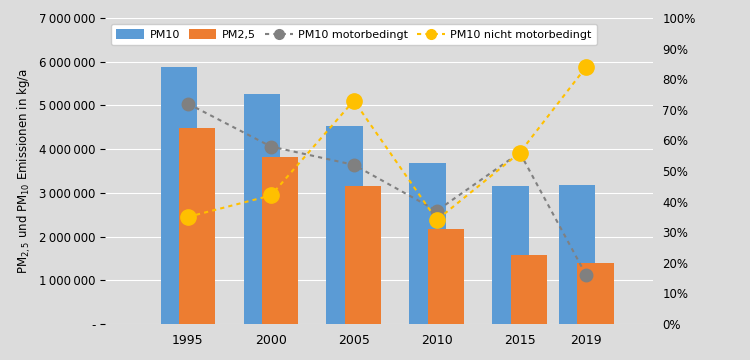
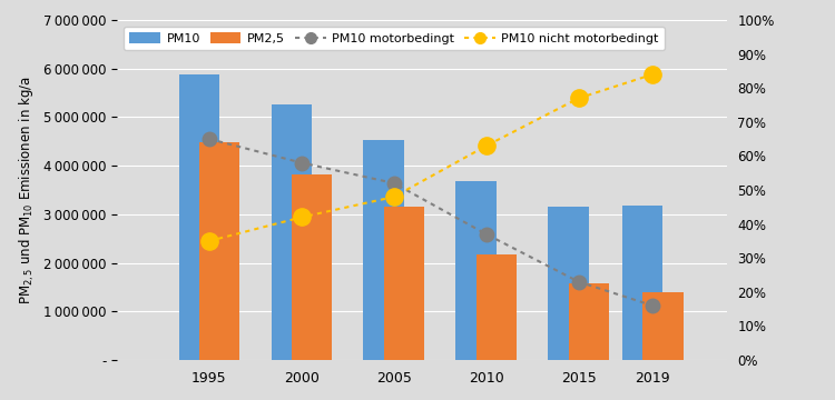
PM10 motorbedingt/1995: 72% -> 65%
PM10 nicht motorbedingt/2005: 73% -> 48%
PM10 nicht motorbedingt/2010: 34% -> 63%
PM10 motorbedingt/2015: 56% -> 23%
PM10 nicht motorbedingt/2015: 56% -> 77%
